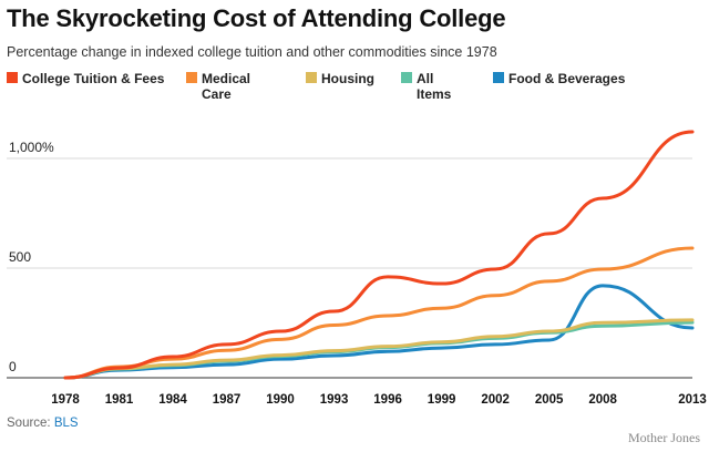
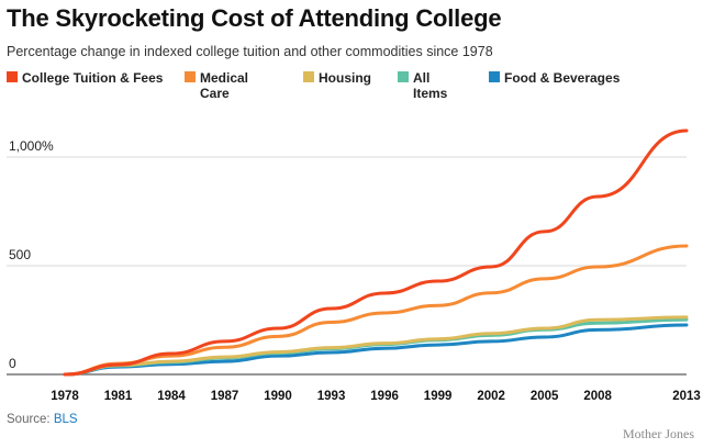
College Tuition & Fees/1996: 460% -> 370%
Food & Beverages/2008: 420% -> 200%
